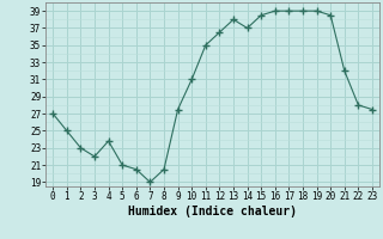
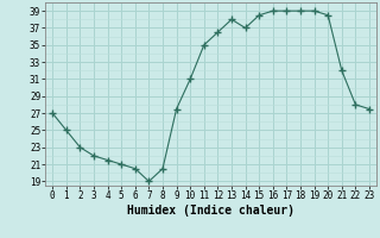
4: 23.8 -> 21.5
